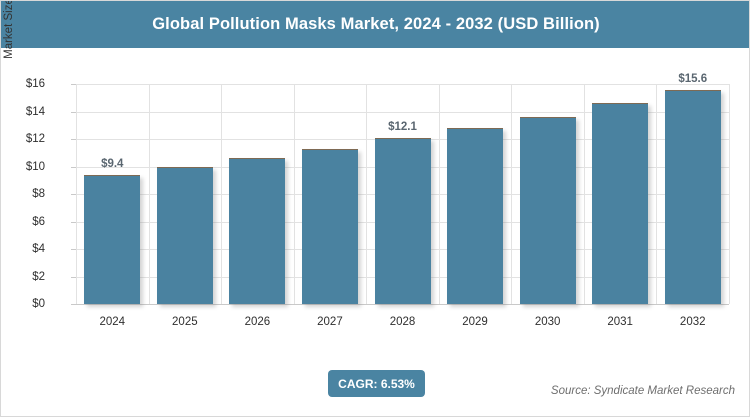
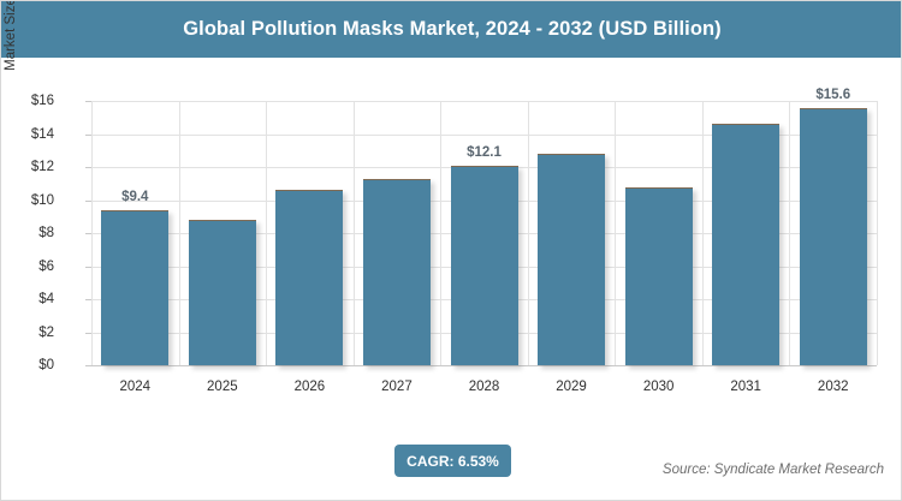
2025: $10.0 -> $8.8
2030: $13.6 -> $10.8
